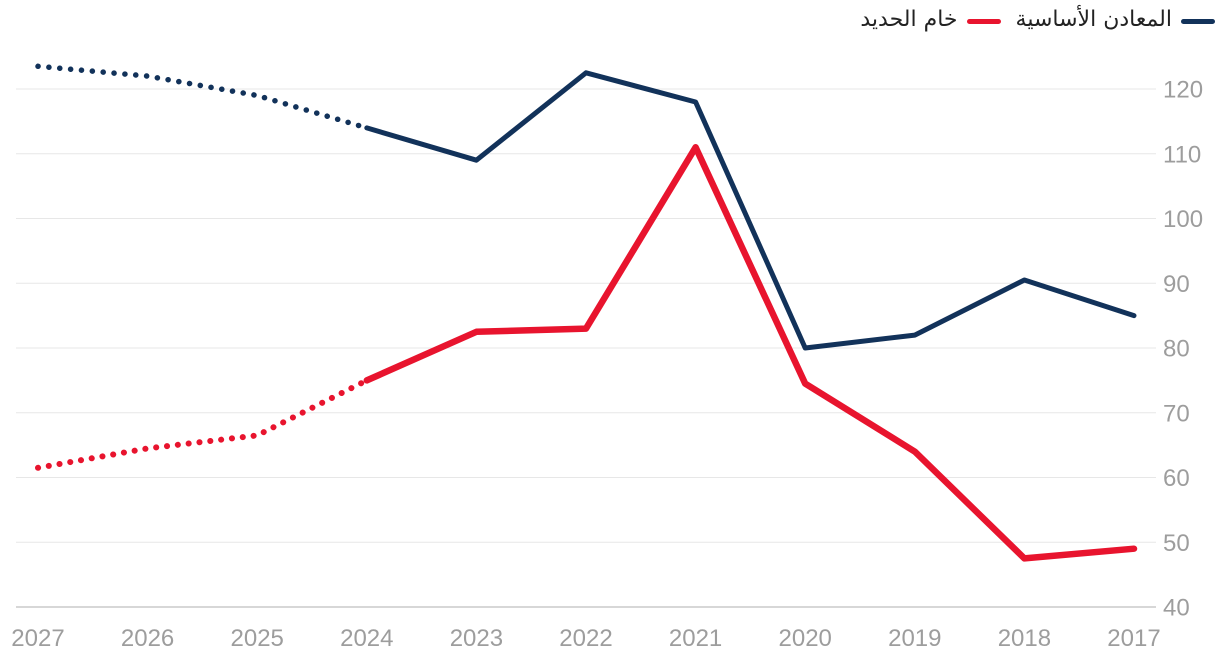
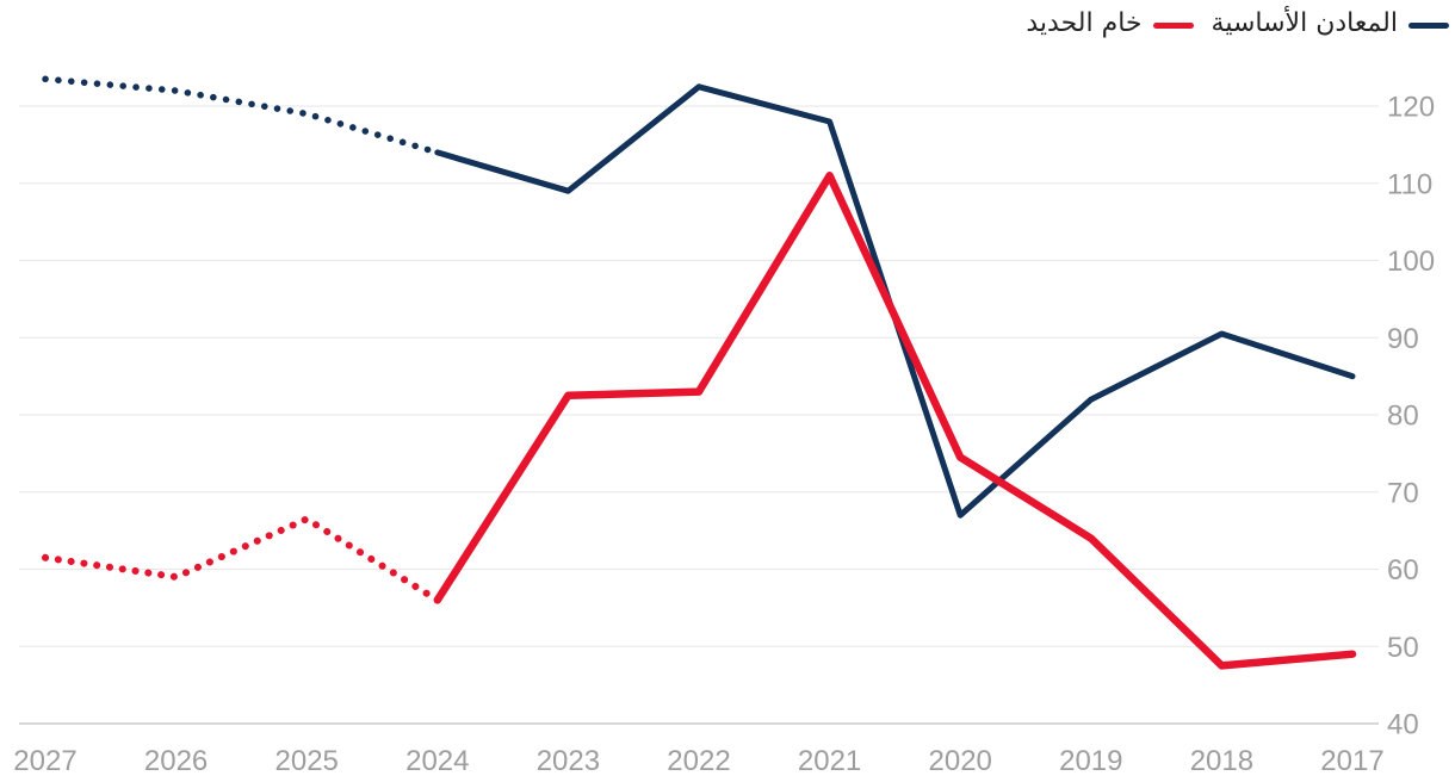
خام الحديد/2026: 64 -> 59
خام الحديد/2024: 75 -> 56
المعادن الأساسية/2020: 80 -> 67
